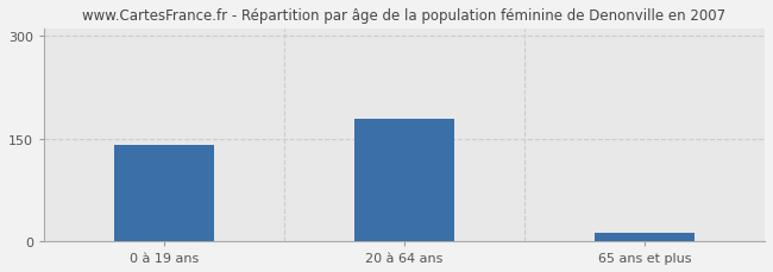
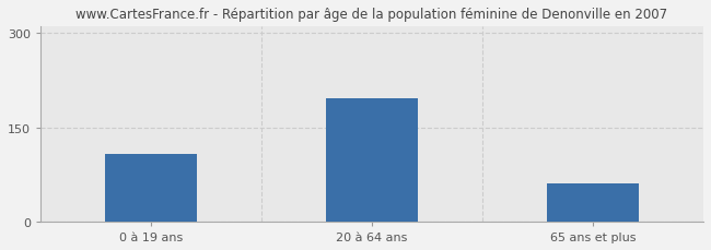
0 à 19 ans: 140 -> 108
20 à 64 ans: 178 -> 196
65 ans et plus: 13 -> 60
